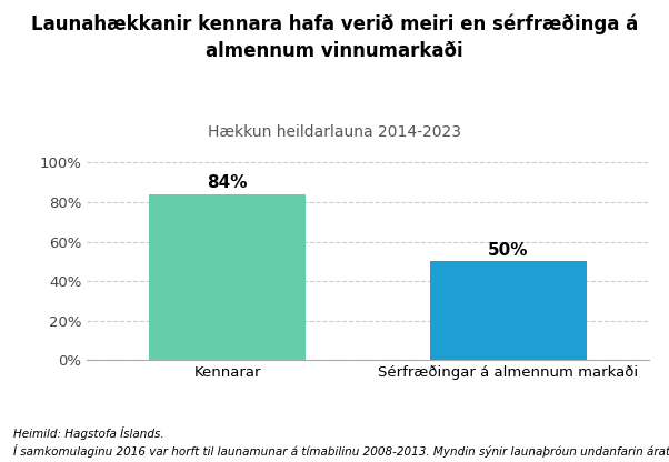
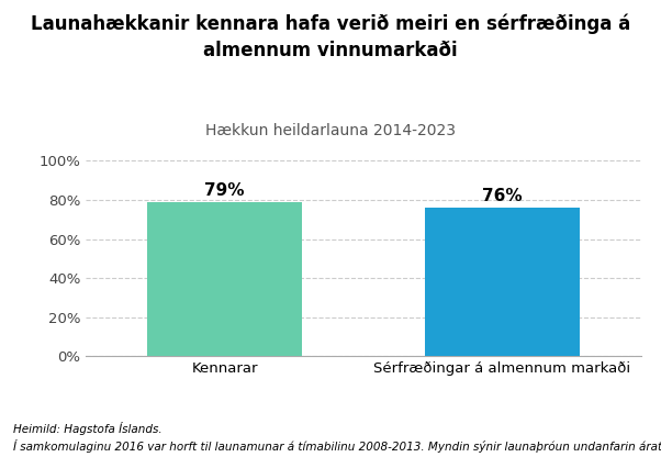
Kennarar: 84% -> 79%
Sérfræðingar á almennum markaði: 50% -> 76%
